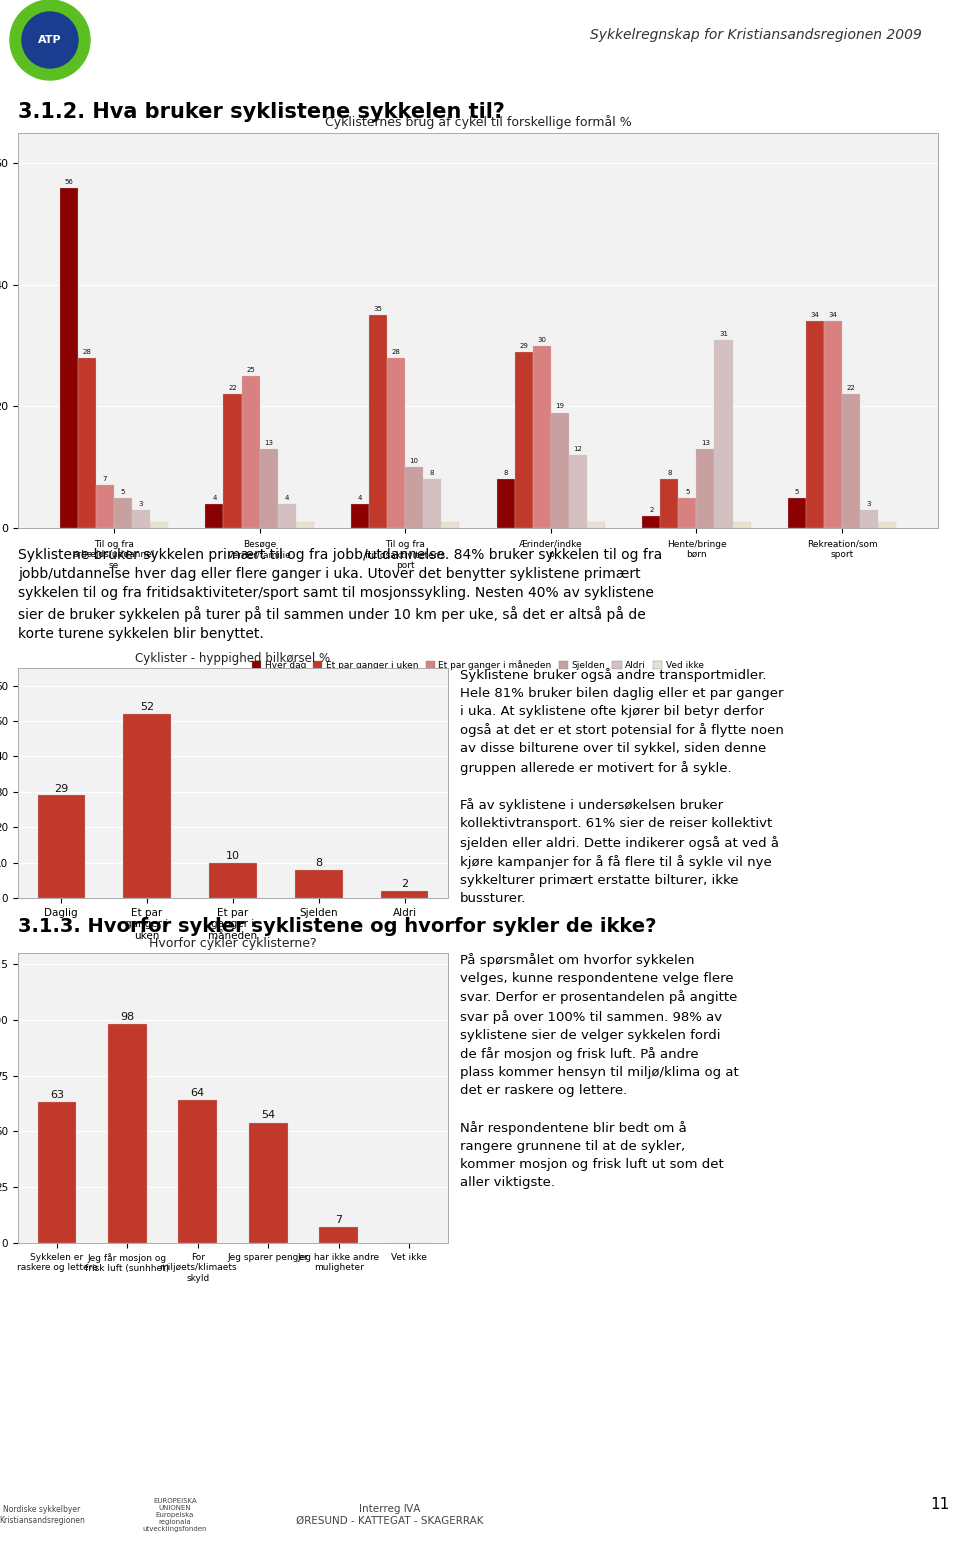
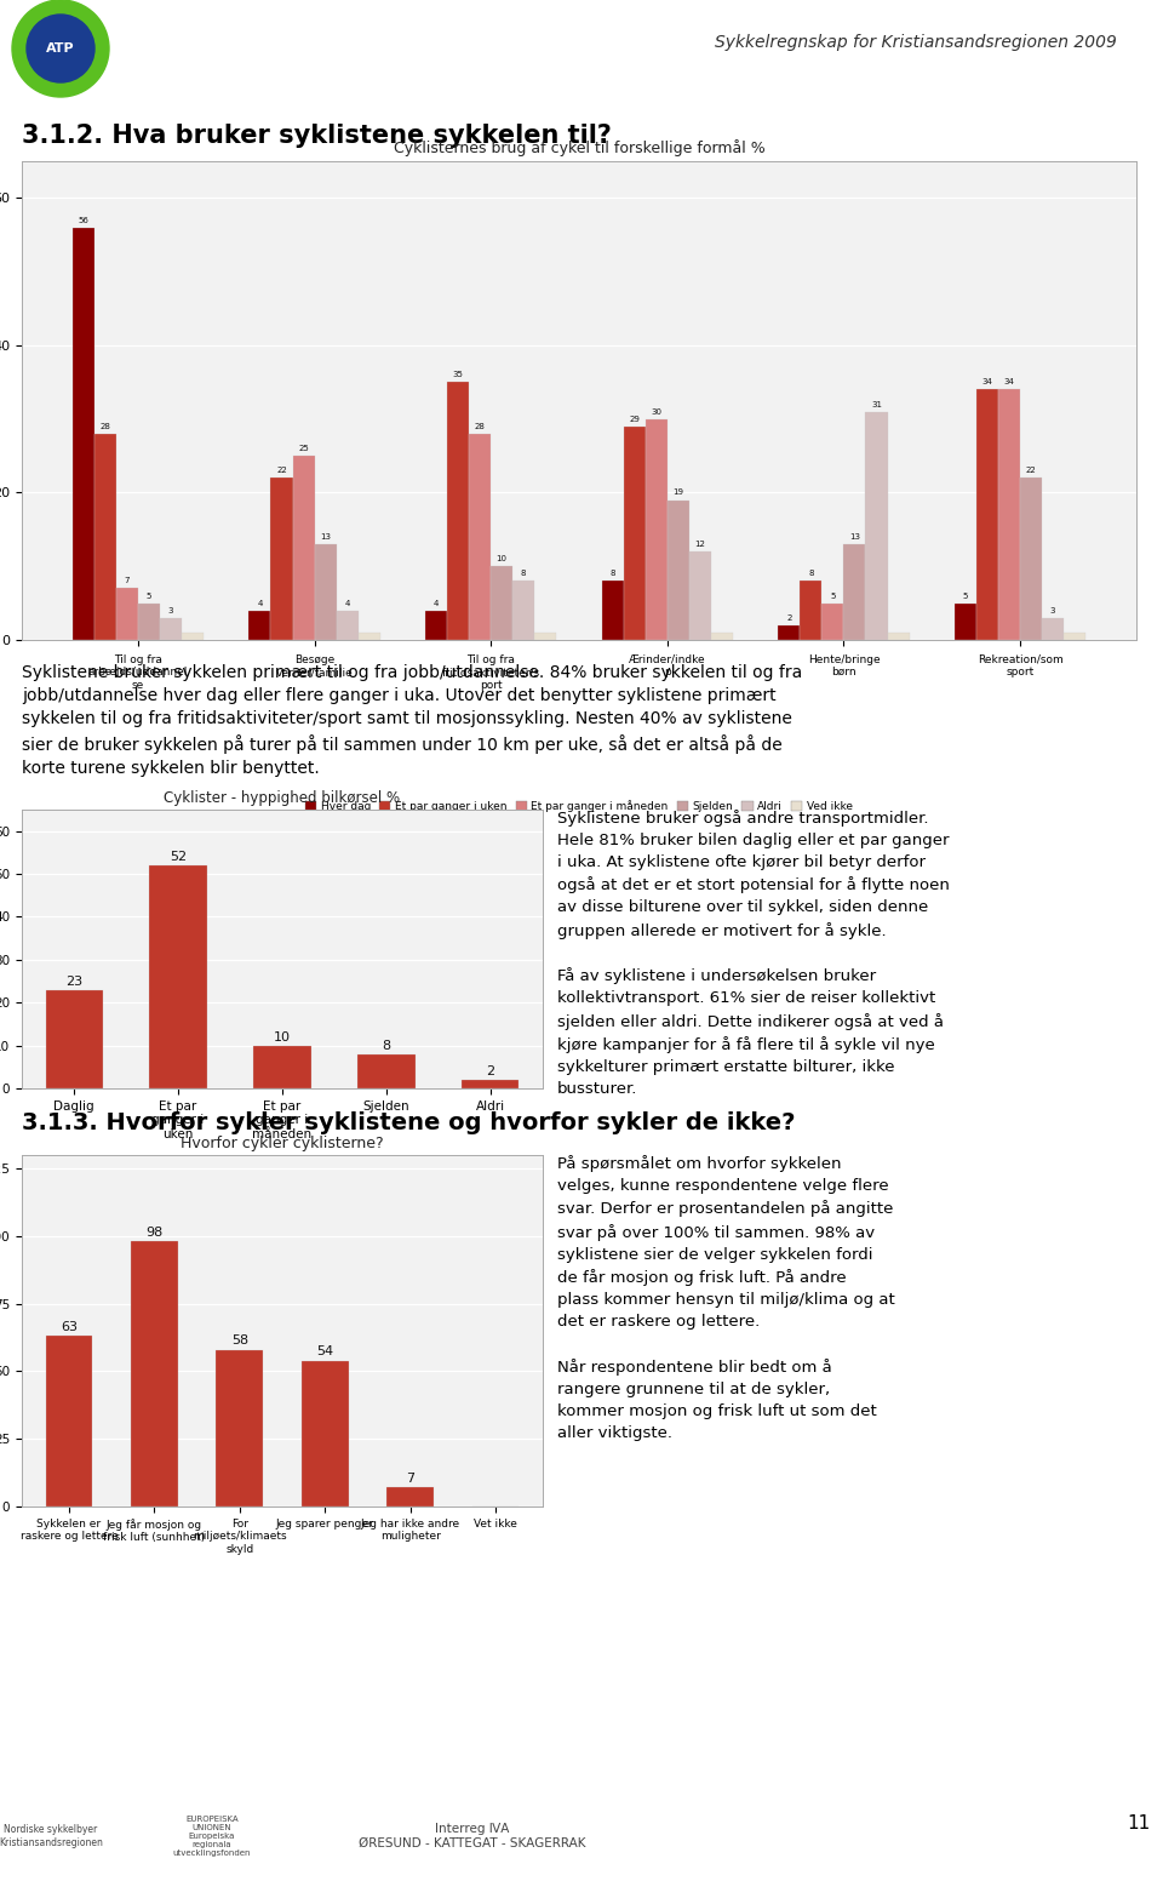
Cyklister - hyppighed bilkørsel %/Daglig: 29 -> 23
Hvorfor cykler cyklisterne?/For miljøets/klimaets skyld: 64 -> 58
